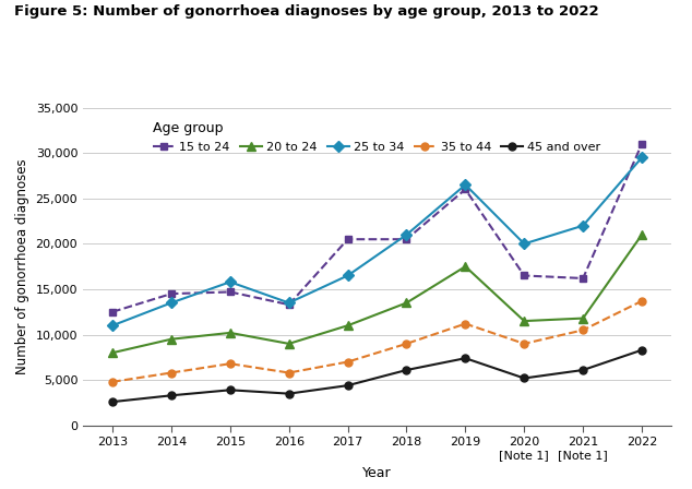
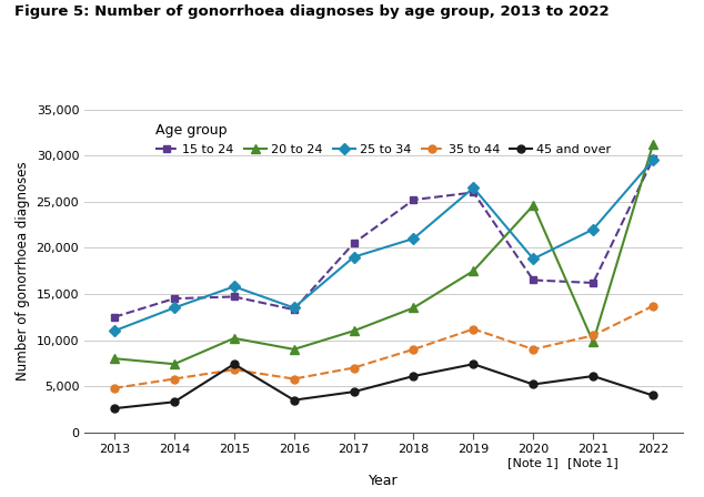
20 to 24/2014: 9,500 -> 7,400
45 and over/2015: 3,900 -> 7,400
25 to 34/2017: 16,500 -> 19,000
15 to 24/2018: 20,500 -> 25,200
20 to 24/2020 [Note 1]: 11,500 -> 24,600
25 to 34/2020 [Note 1]: 20,000 -> 18,800
20 to 24/2021 [Note 1]: 11,800 -> 9,800
15 to 24/2022: 31,000 -> 29,600
20 to 24/2022: 21,000 -> 31,200
45 and over/2022: 8,300 -> 4,000
